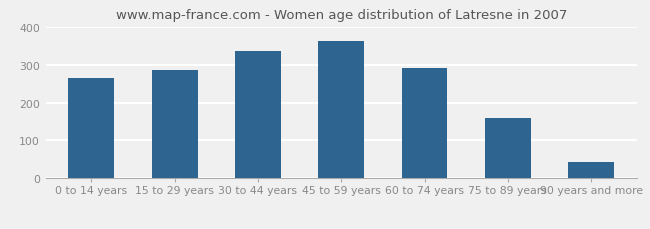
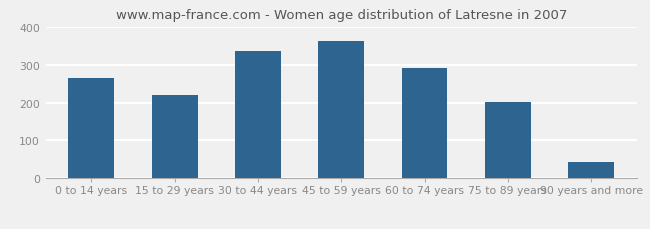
15 to 29 years: 285 -> 221
75 to 89 years: 160 -> 202
